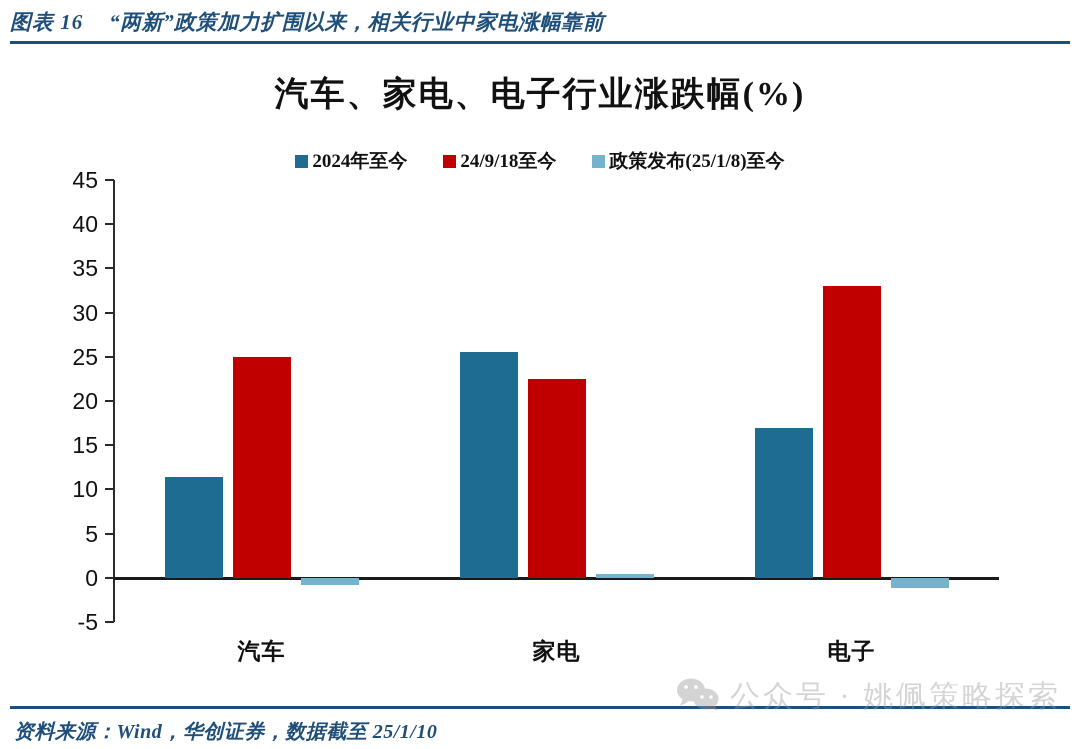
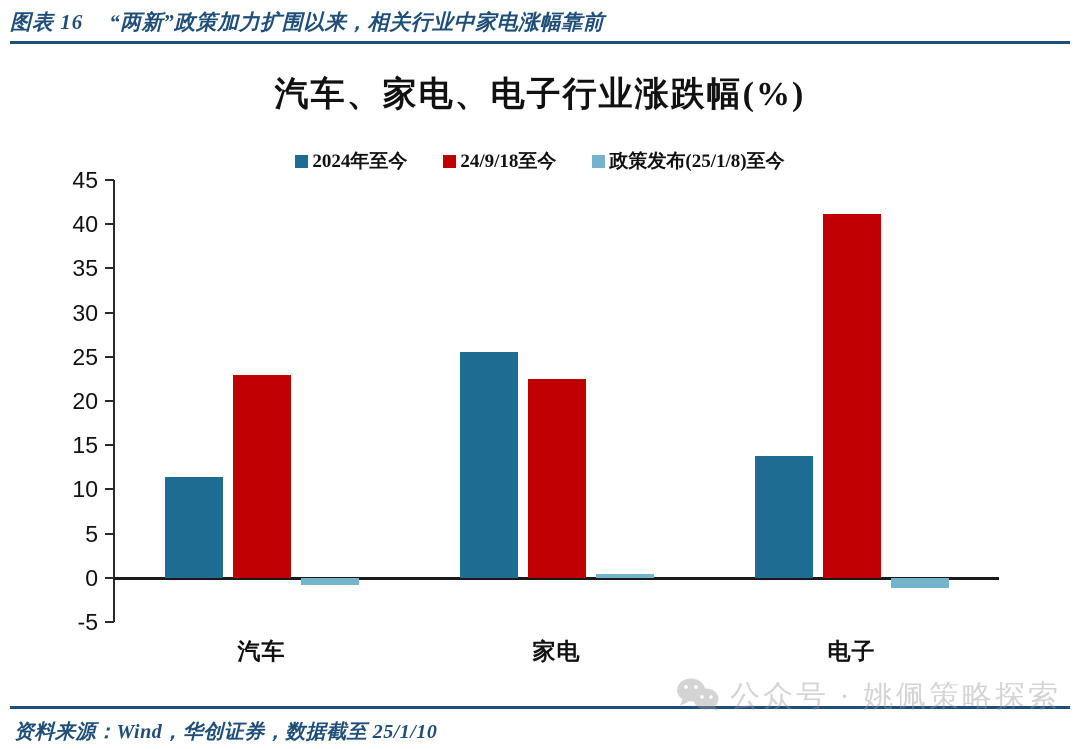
24/9/18至今/汽车: 25 -> 23
2024年至今/电子: 17 -> 14
24/9/18至今/电子: 33 -> 41
